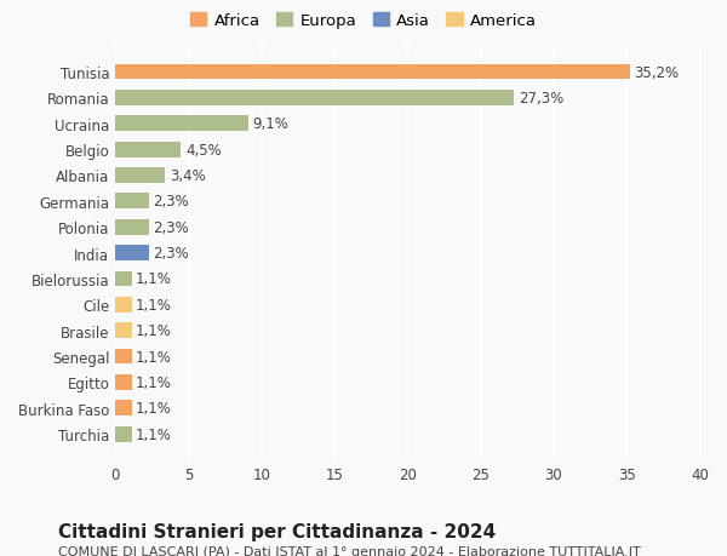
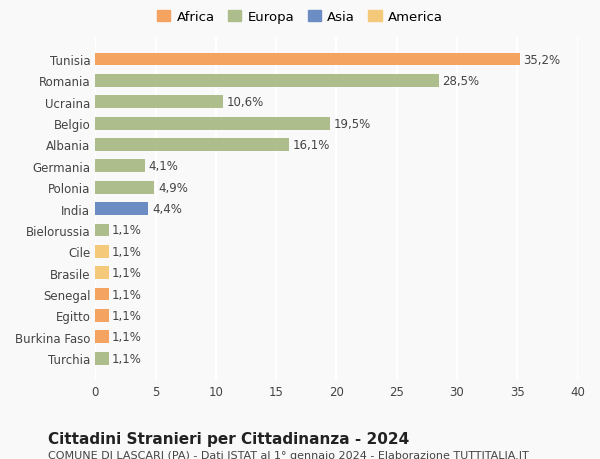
Romania: 27,3% -> 28,5%
Ucraina: 9,1% -> 10,6%
Belgio: 4,5% -> 19,5%
Albania: 3,4% -> 16,1%
Germania: 2,3% -> 4,1%
Polonia: 2,3% -> 4,9%
India: 2,3% -> 4,4%
